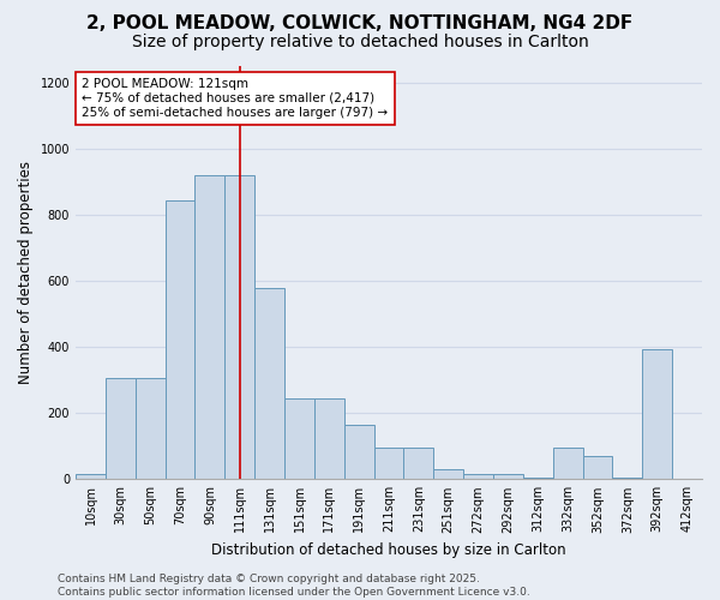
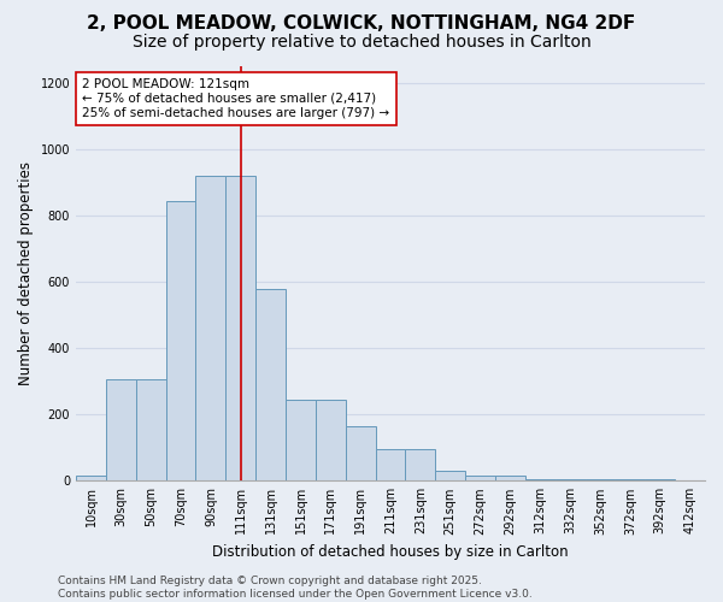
332sqm: 95 -> 5
352sqm: 70 -> 5
392sqm: 395 -> 3
